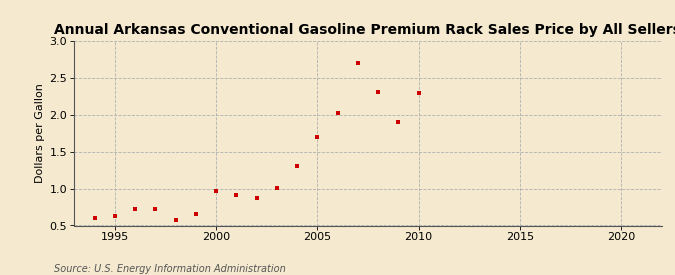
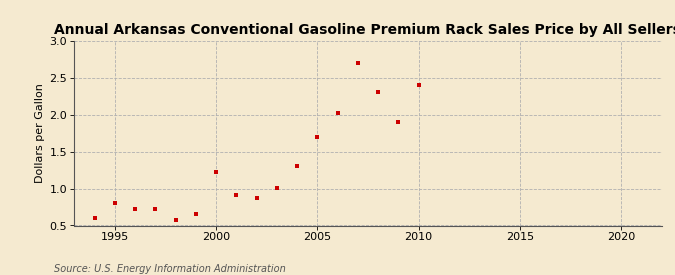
1995: 0.63 -> 0.80
2000: 0.97 -> 1.22
2010: 2.30 -> 2.40
